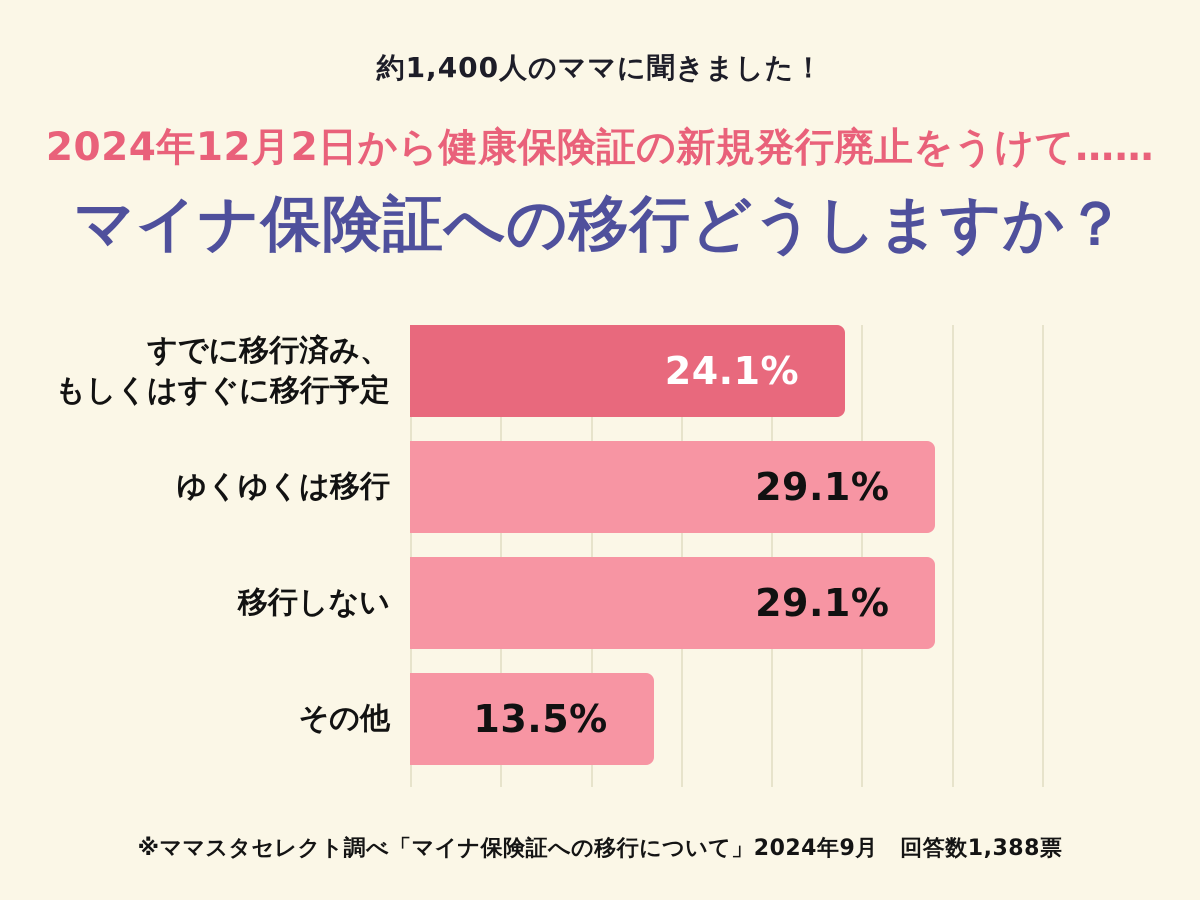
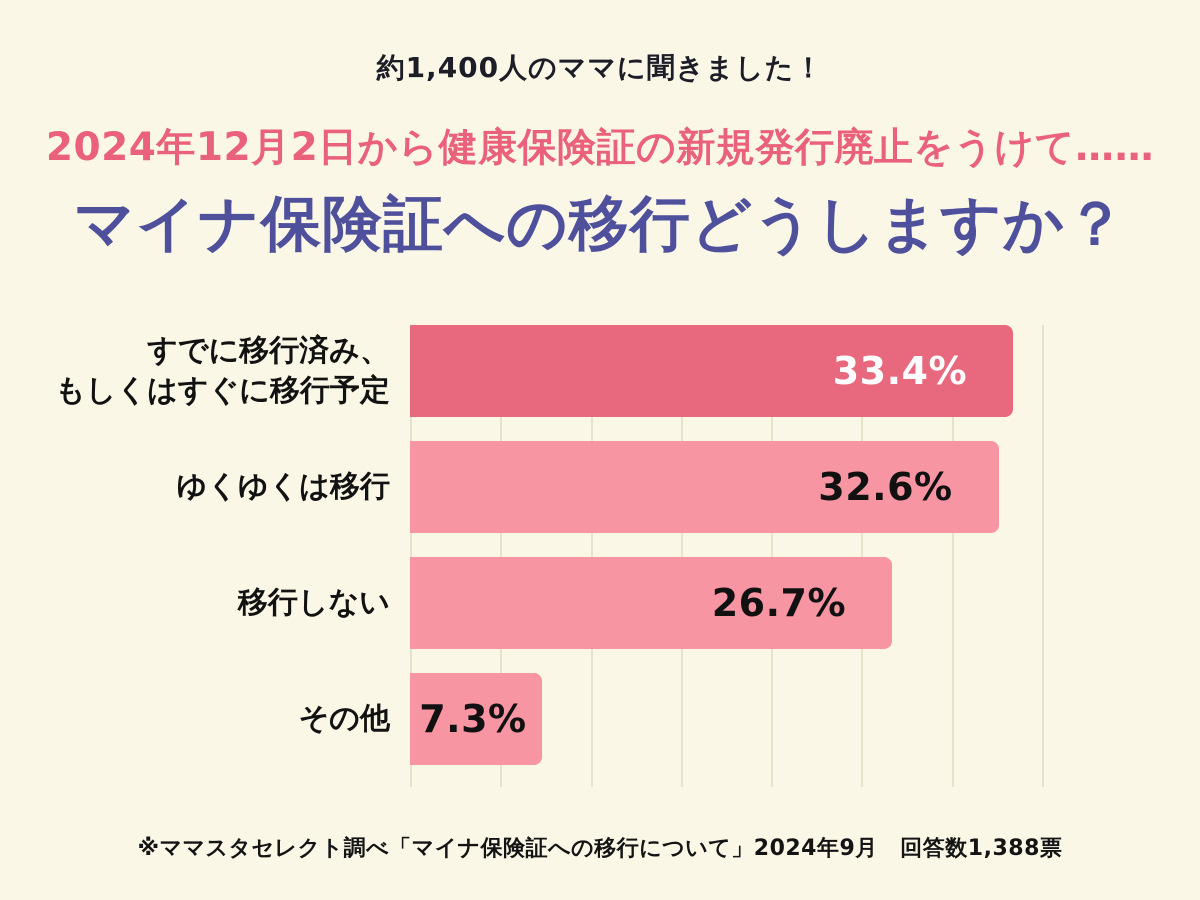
すでに移行済み、 もしくはすぐに移行予定: 24.1% -> 33.4%
ゆくゆくは移行: 29.1% -> 32.6%
移行しない: 29.1% -> 26.7%
その他: 13.5% -> 7.3%
